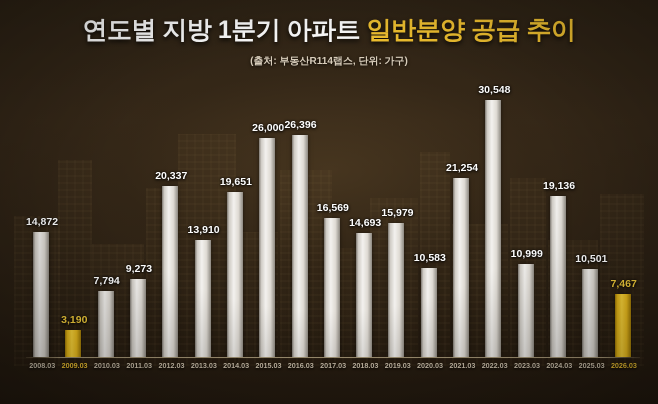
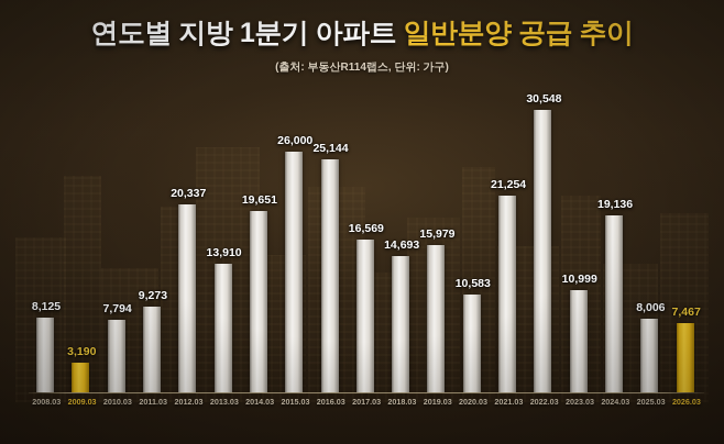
2008.03: 14,872 -> 8,125
2016.03: 26,396 -> 25,144
2025.03: 10,501 -> 8,006
